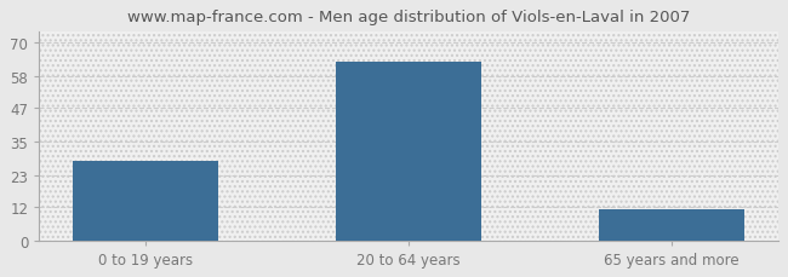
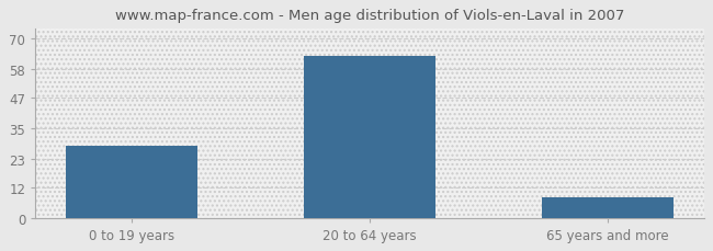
65 years and more: 11 -> 8
